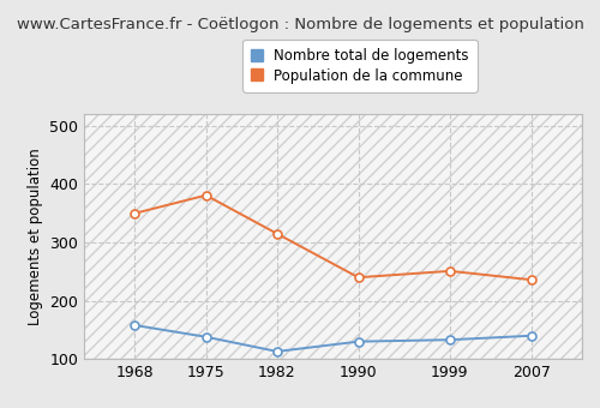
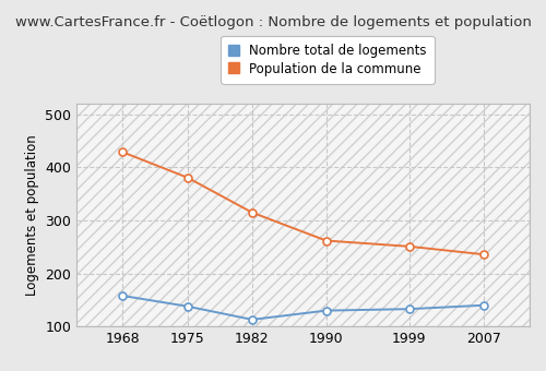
Population de la commune/1968: 350 -> 429
Population de la commune/1990: 240 -> 262
